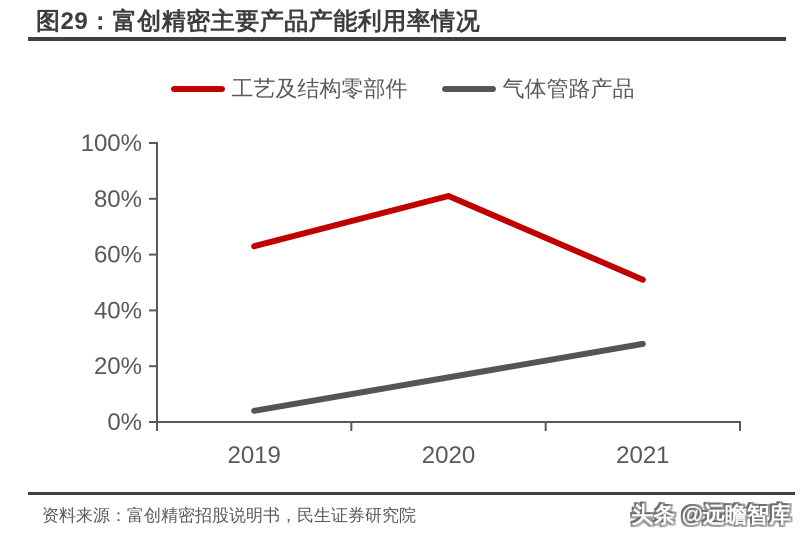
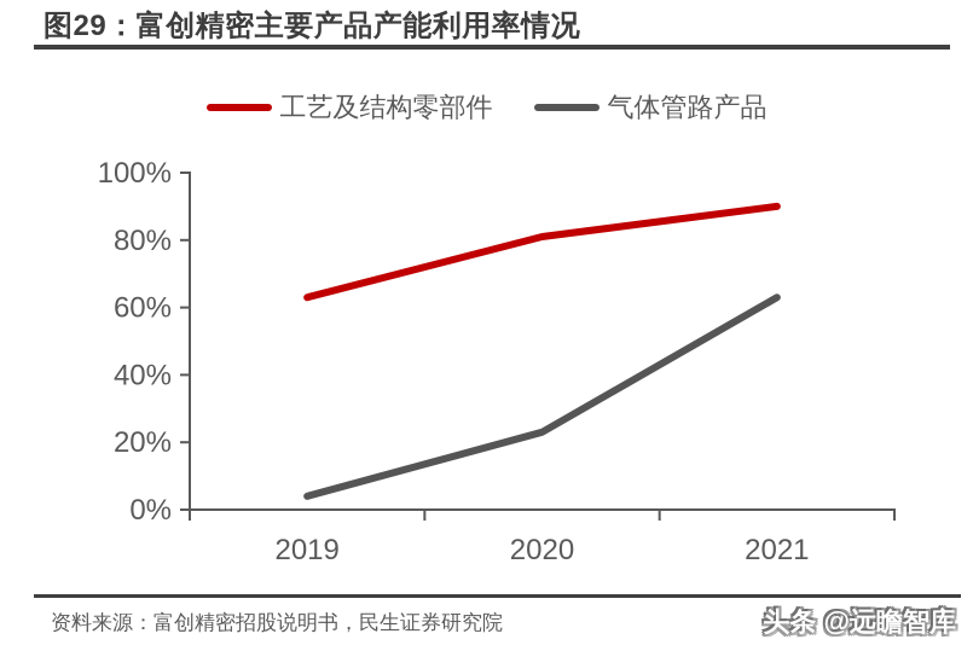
气体管路产品/2020: 16% -> 23%
工艺及结构零部件/2021: 51% -> 90%
气体管路产品/2021: 28% -> 63%
